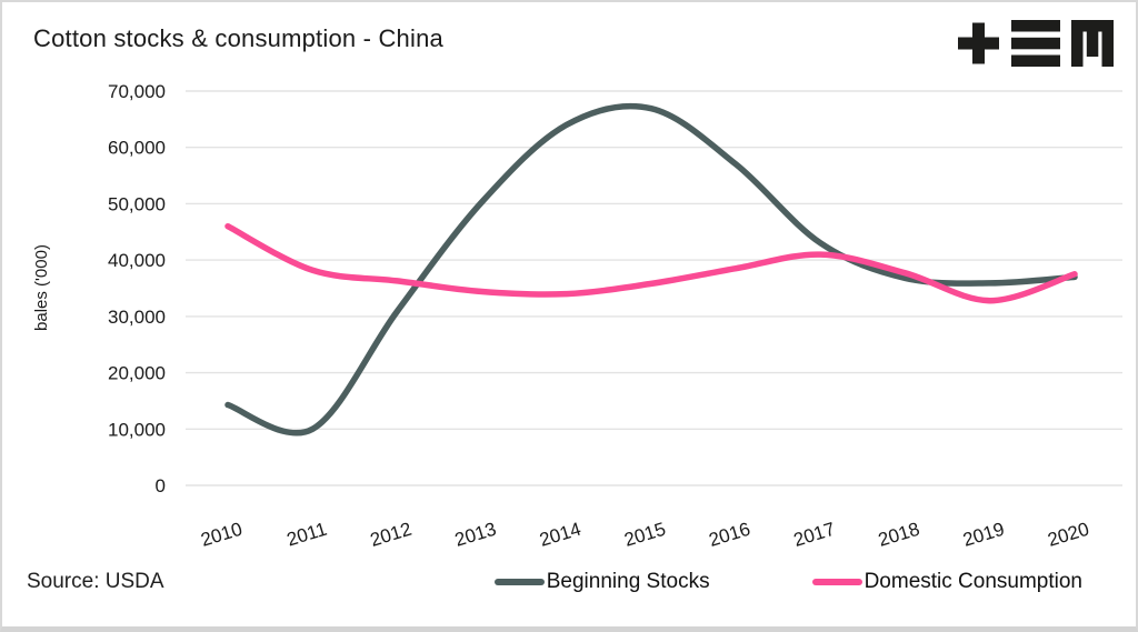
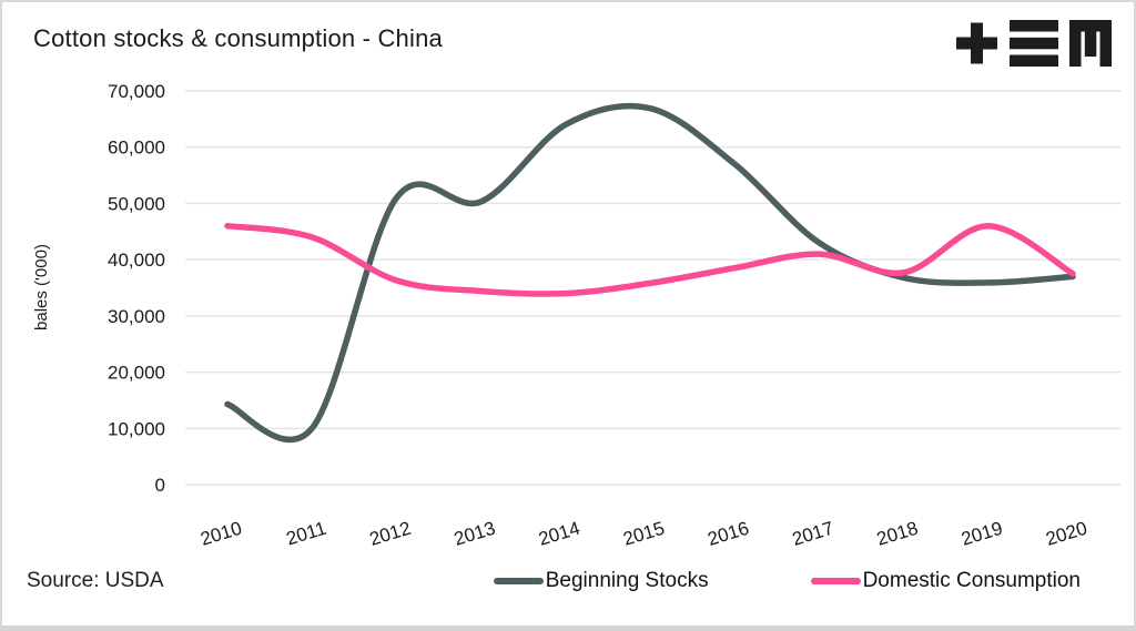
Domestic Consumption/2011: 38000 -> 44000
Beginning Stocks/2012: 31000 -> 51000
Domestic Consumption/2019: 33000 -> 46000
